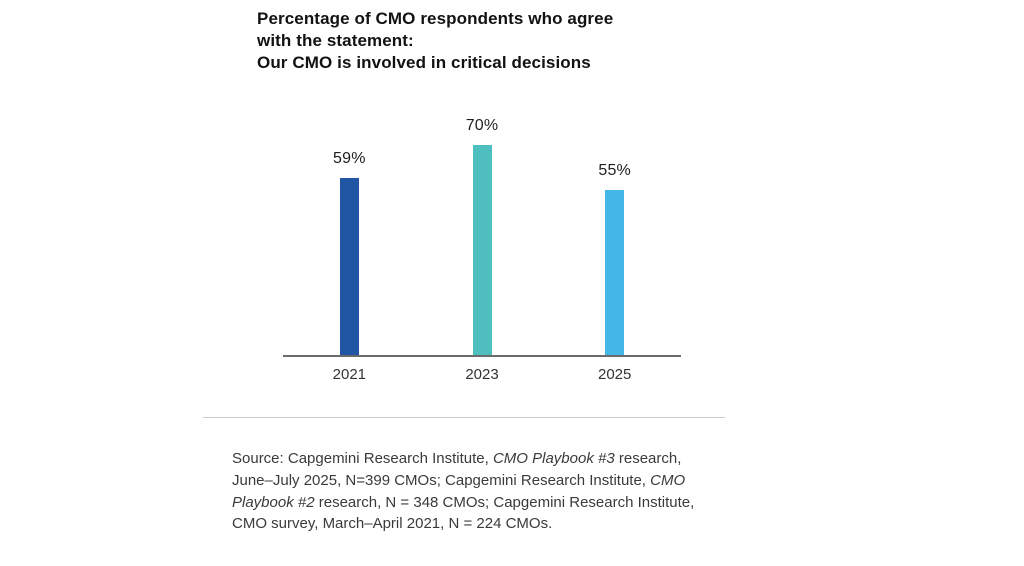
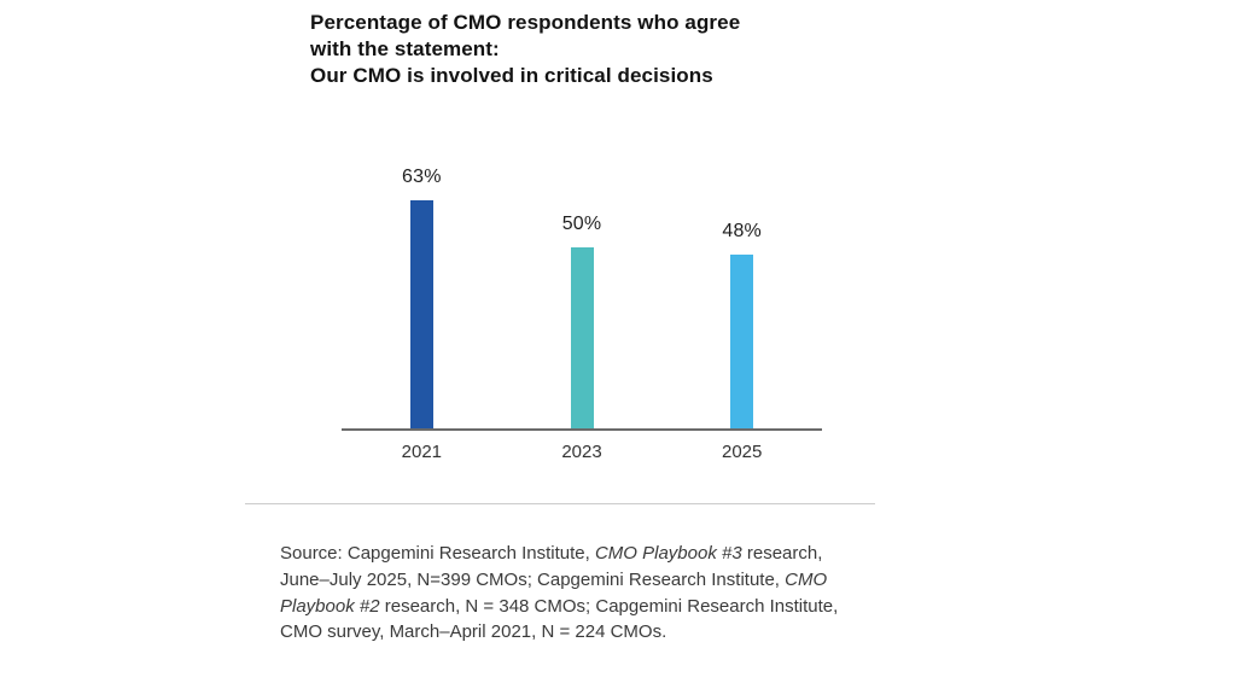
2021: 59% -> 63%
2023: 70% -> 50%
2025: 55% -> 48%
